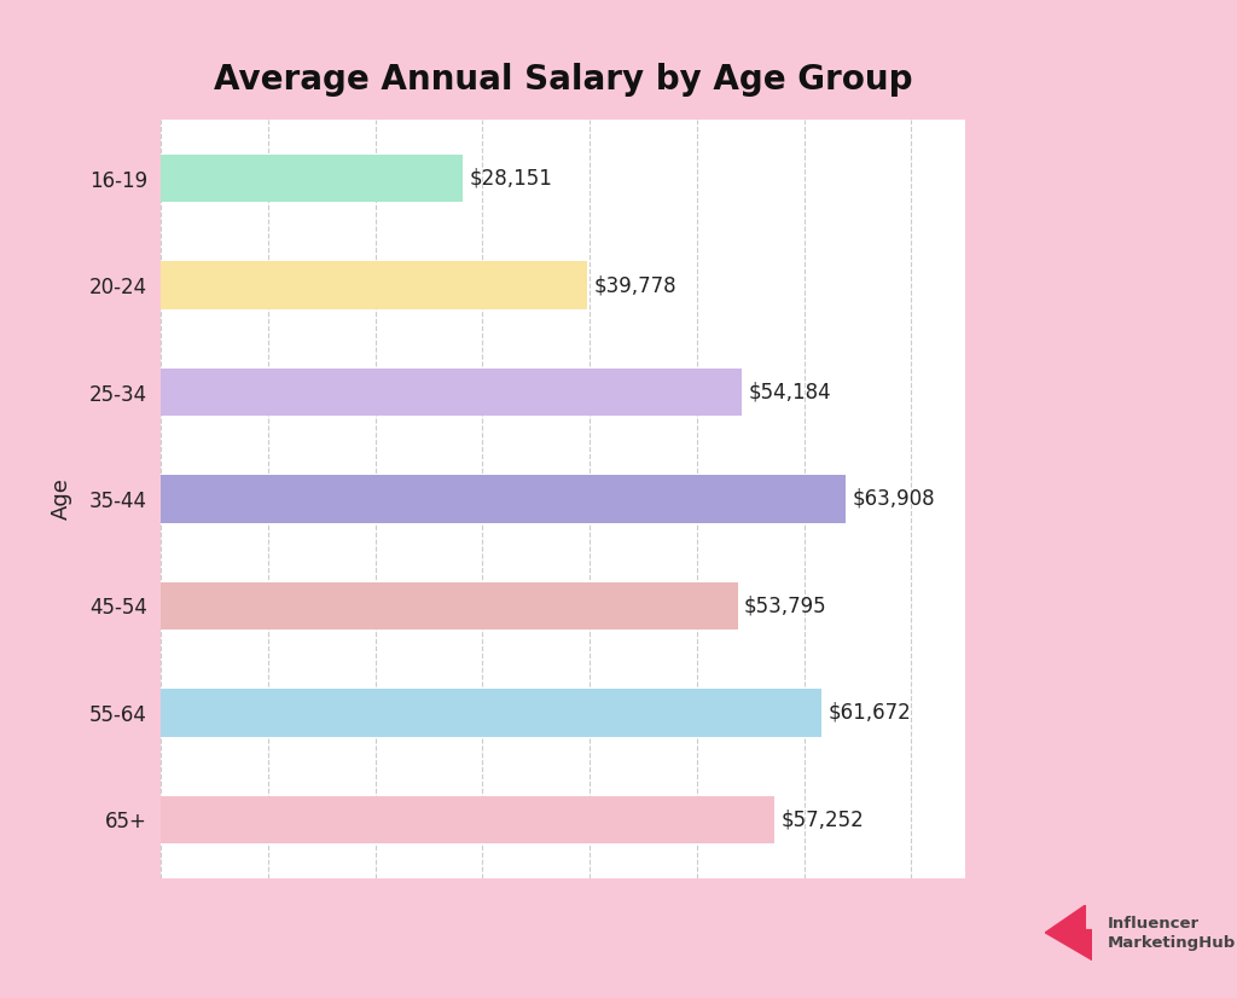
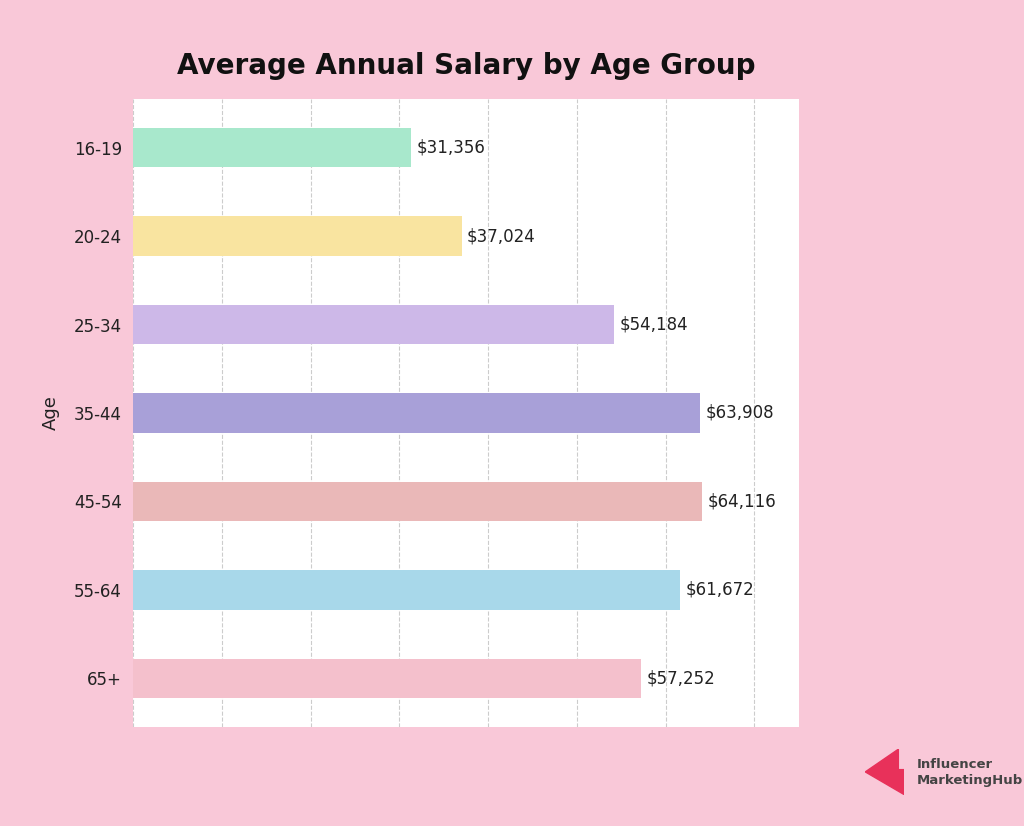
16-19: $28,151 -> $31,356
20-24: $39,778 -> $37,024
45-54: $53,795 -> $64,116
